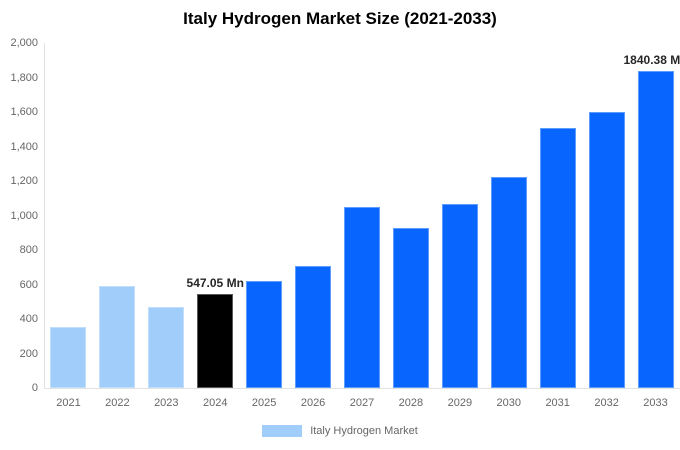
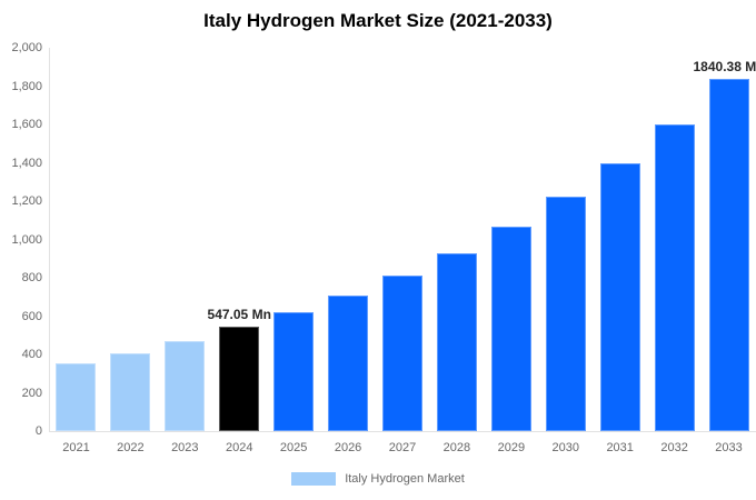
2022: 590 -> 410
2027: 1050 -> 810
2031: 1510 -> 1400
